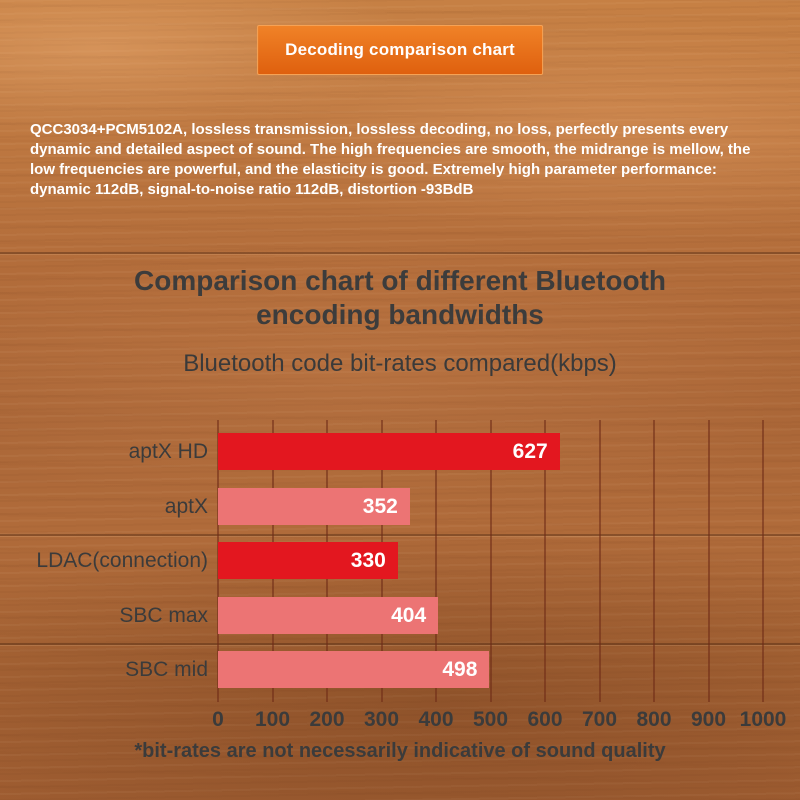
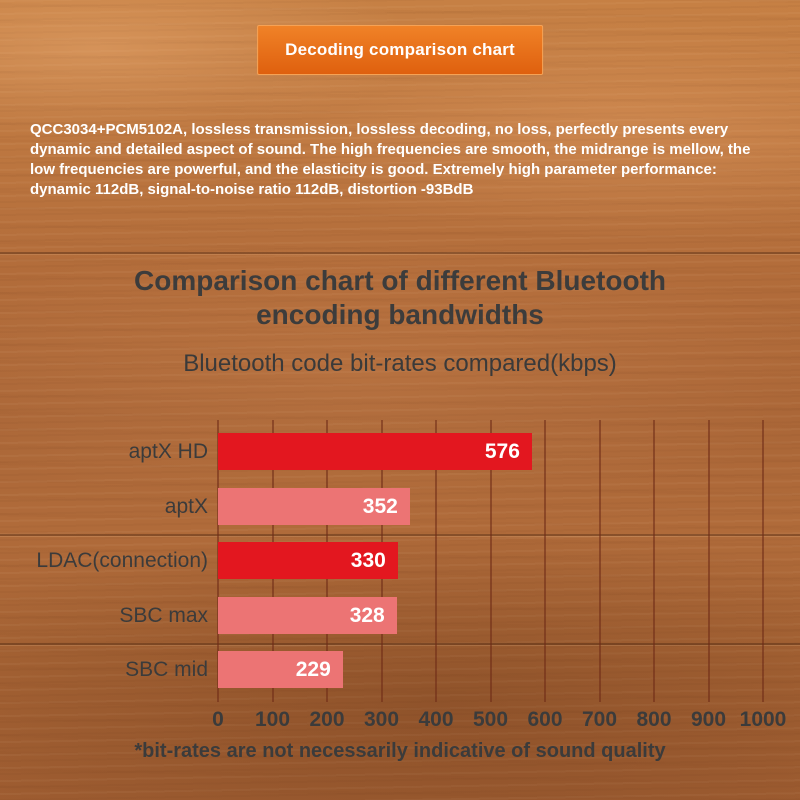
aptX HD: 627 -> 576
SBC max: 404 -> 328
SBC mid: 498 -> 229
